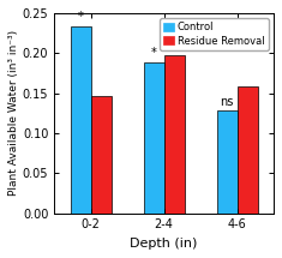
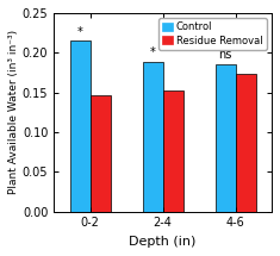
Control/0-2: 0.234 -> 0.215
Residue Removal/2-4: 0.198 -> 0.153
Control/4-6: 0.128 -> 0.186
Residue Removal/4-6: 0.158 -> 0.174
